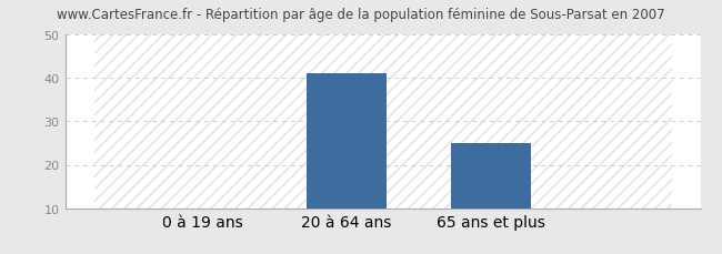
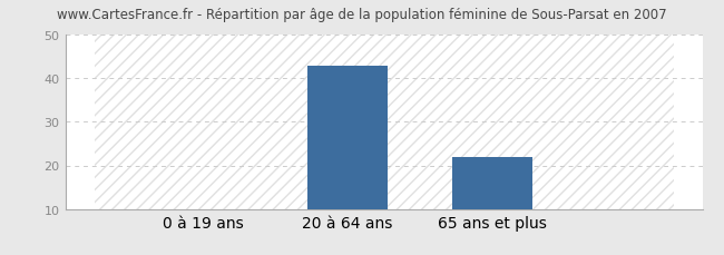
20 à 64 ans: 41 -> 43
65 ans et plus: 25 -> 22
